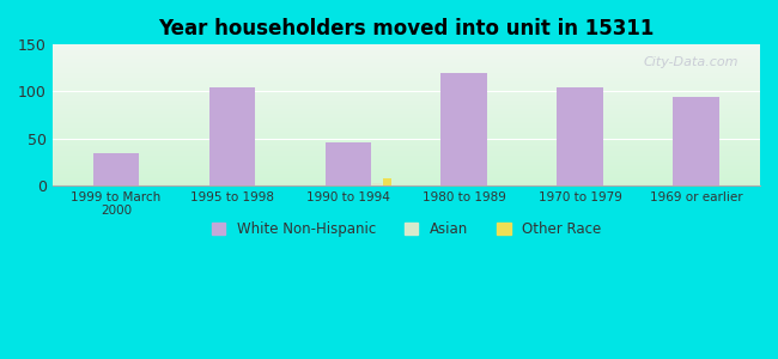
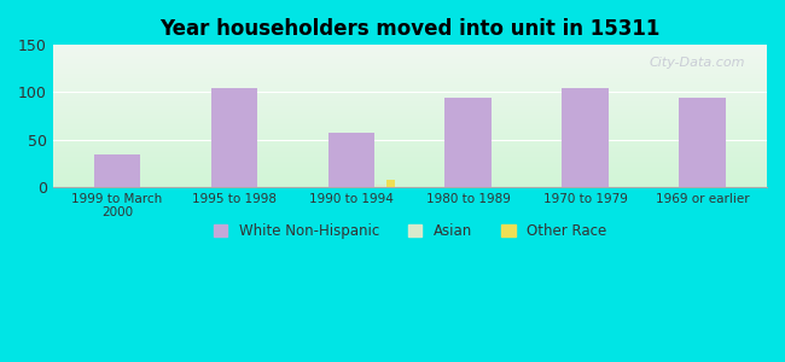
White Non-Hispanic/1990 to 1994: 46 -> 57
White Non-Hispanic/1980 to 1989: 120 -> 94
